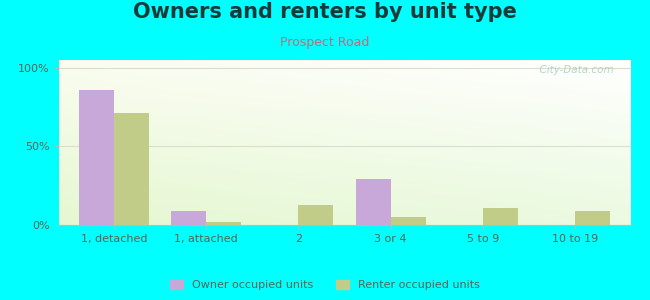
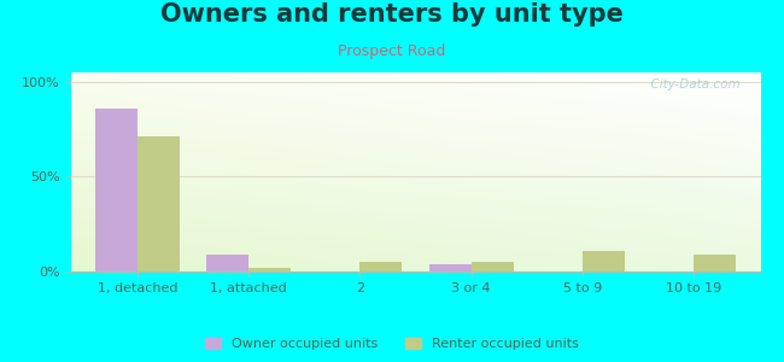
Renter occupied units/2: 13% -> 5%
Owner occupied units/3 or 4: 29% -> 4%
